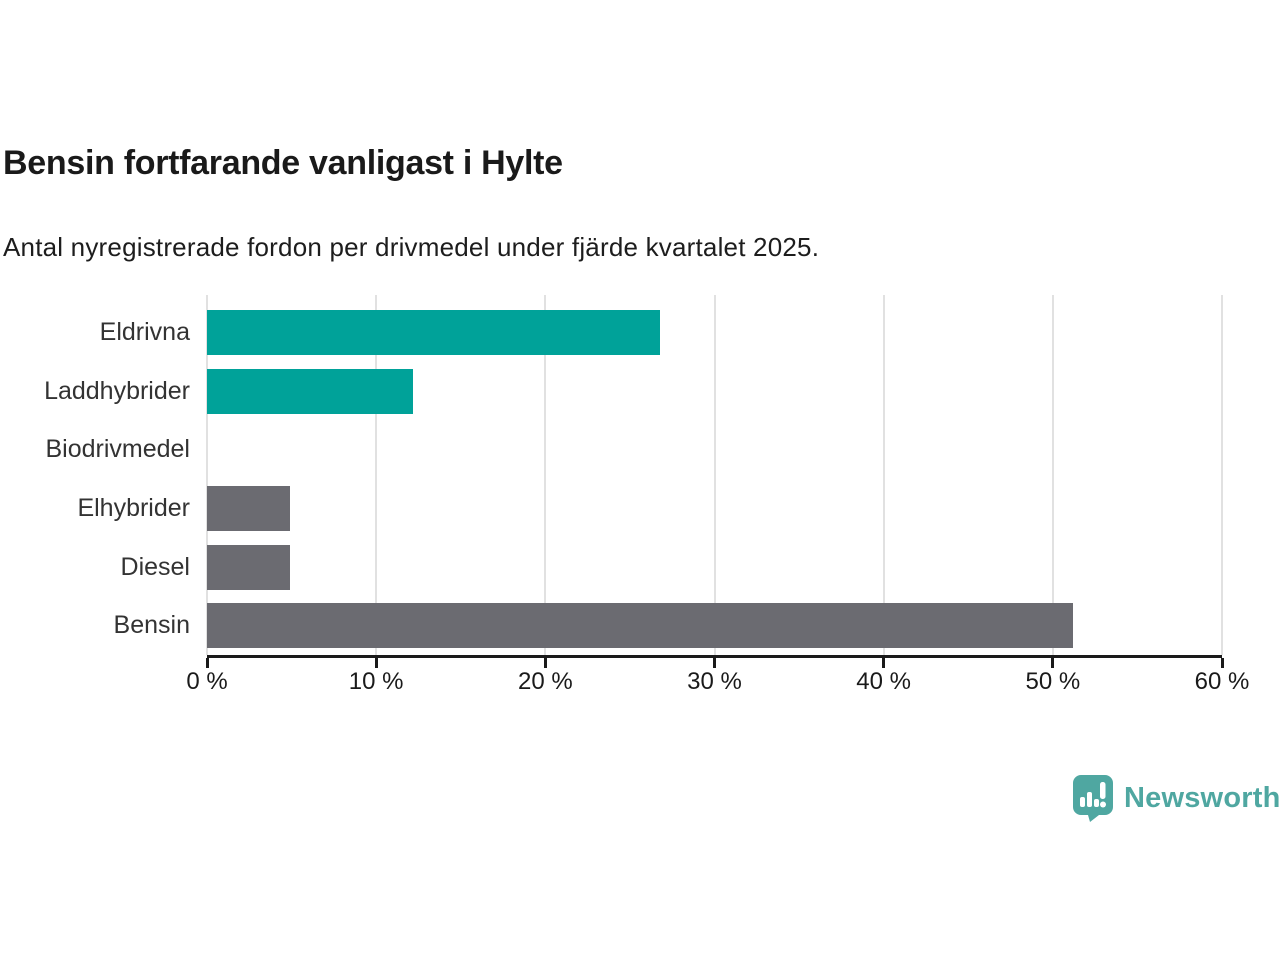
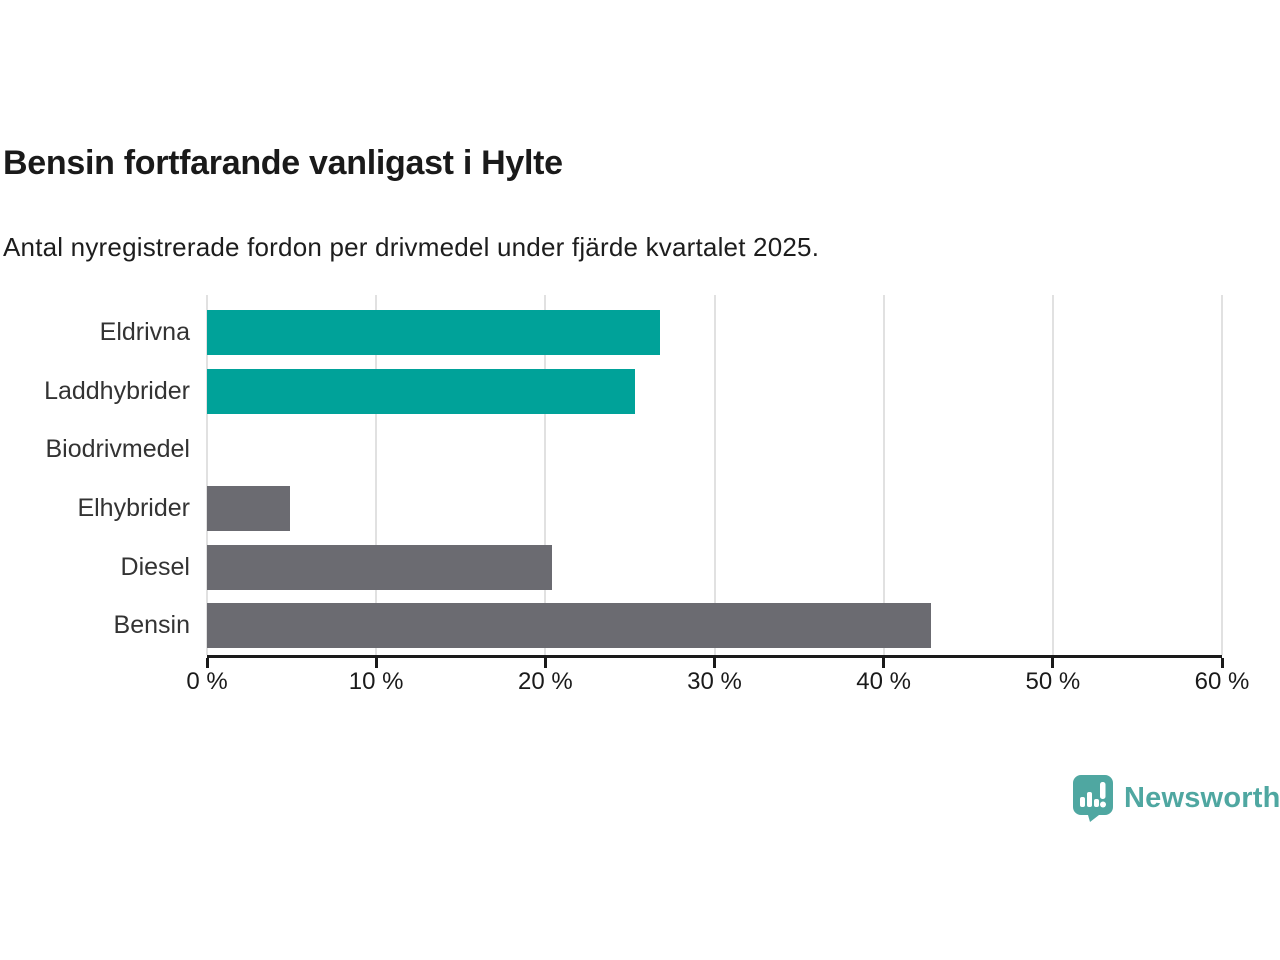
Laddhybrider: 12.2% -> 25.3%
Diesel: 4.9% -> 20.4%
Bensin: 51.2% -> 42.8%
